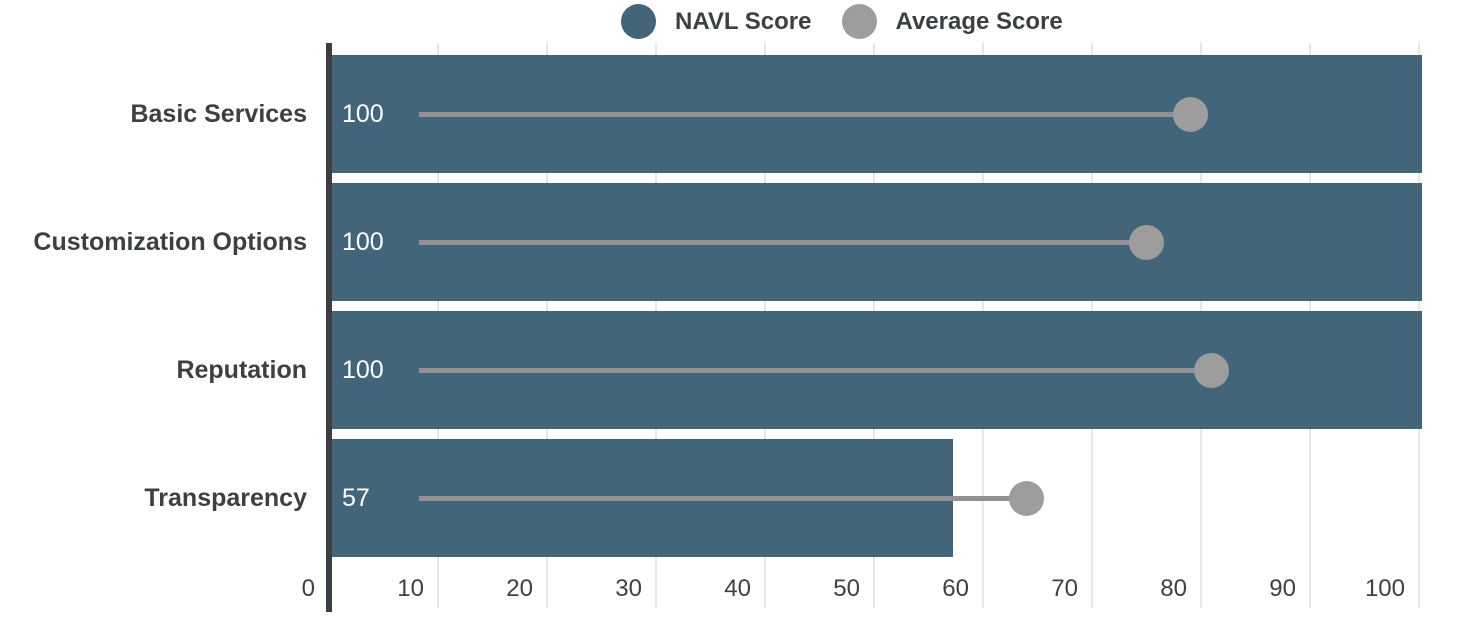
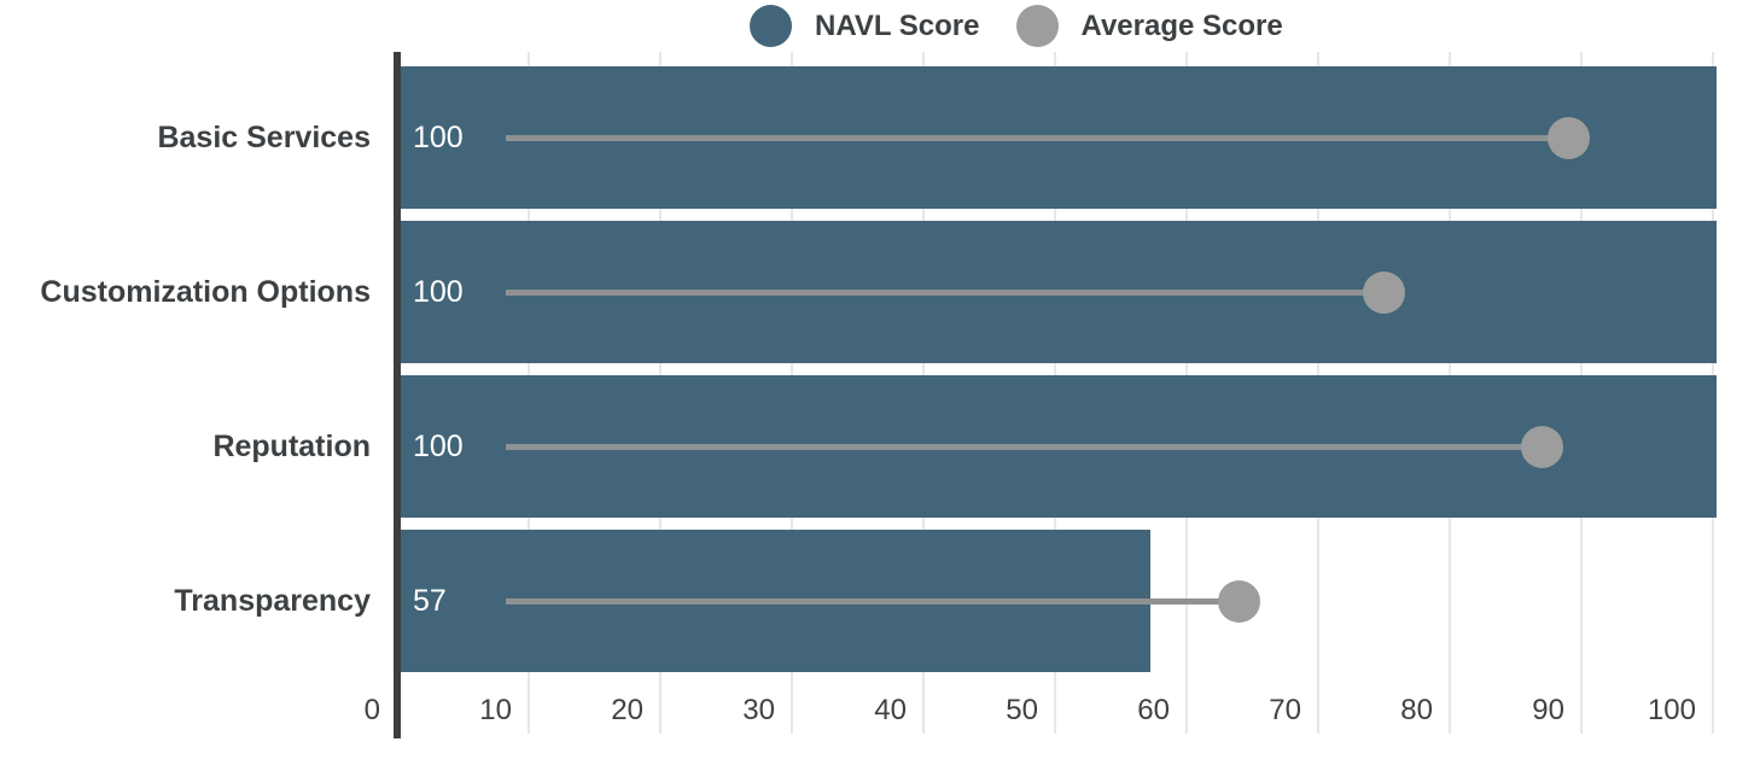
Average Score/Basic Services: 79 -> 89
Average Score/Reputation: 81 -> 87
